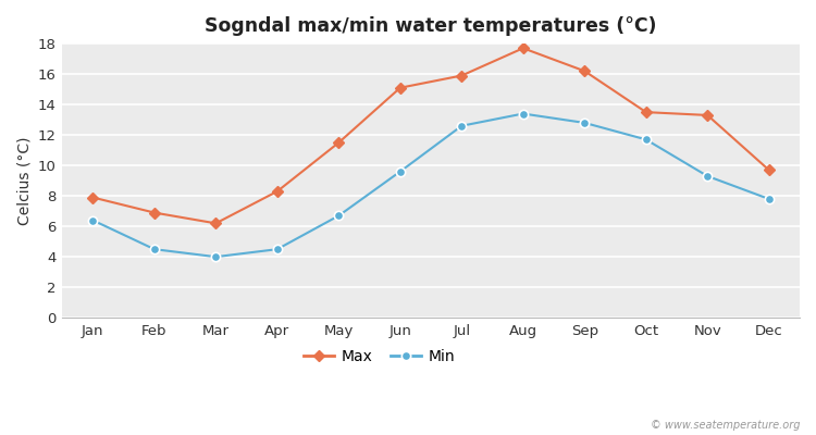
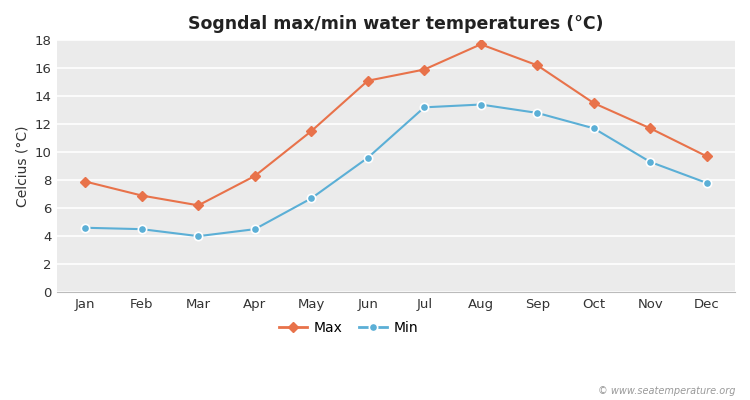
Min/Jan: 6.4 -> 4.6
Min/Jul: 12.6 -> 13.2
Max/Nov: 13.3 -> 11.7
